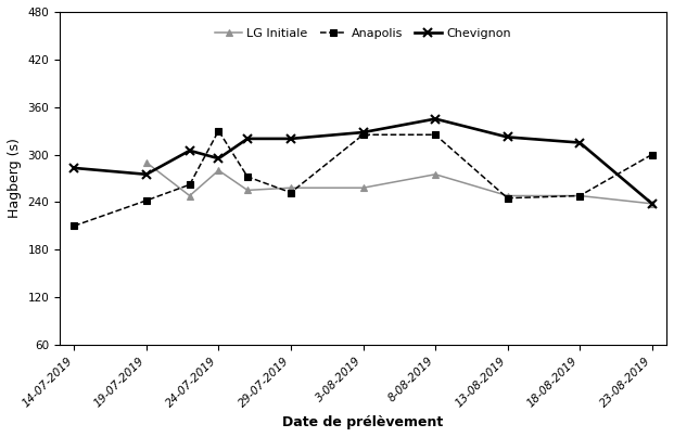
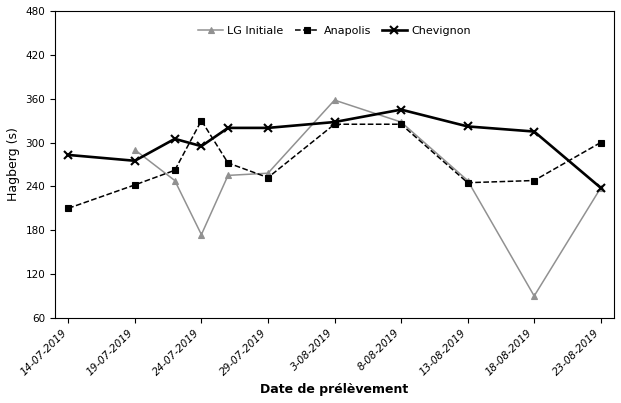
LG Initiale/24-07-2019: 280 -> 174
LG Initiale/3-08-2019: 258 -> 358
LG Initiale/8-08-2019: 275 -> 328
LG Initiale/18-08-2019: 248 -> 90
